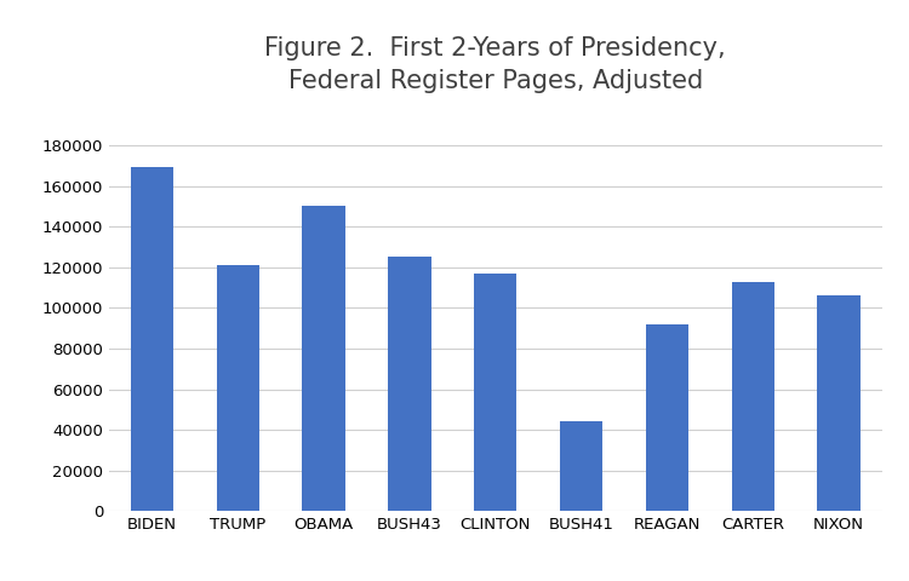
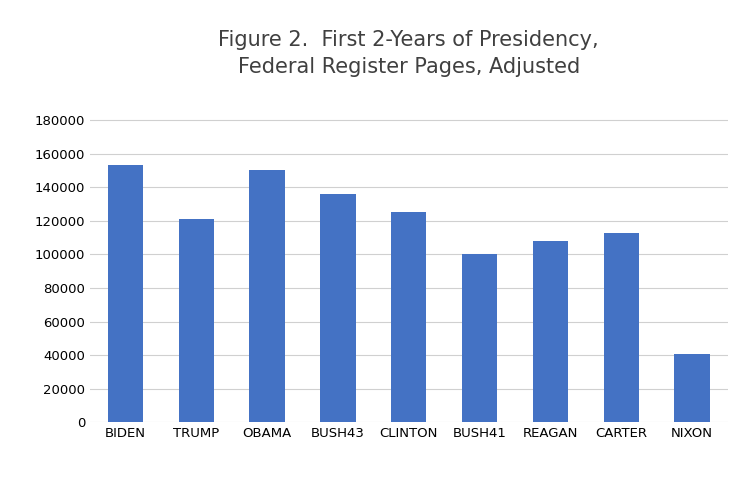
BIDEN: 169000 -> 153000
BUSH43: 125000 -> 136000
CLINTON: 117000 -> 125000
BUSH41: 44000 -> 100000
REAGAN: 92000 -> 108000
NIXON: 106000 -> 41000
